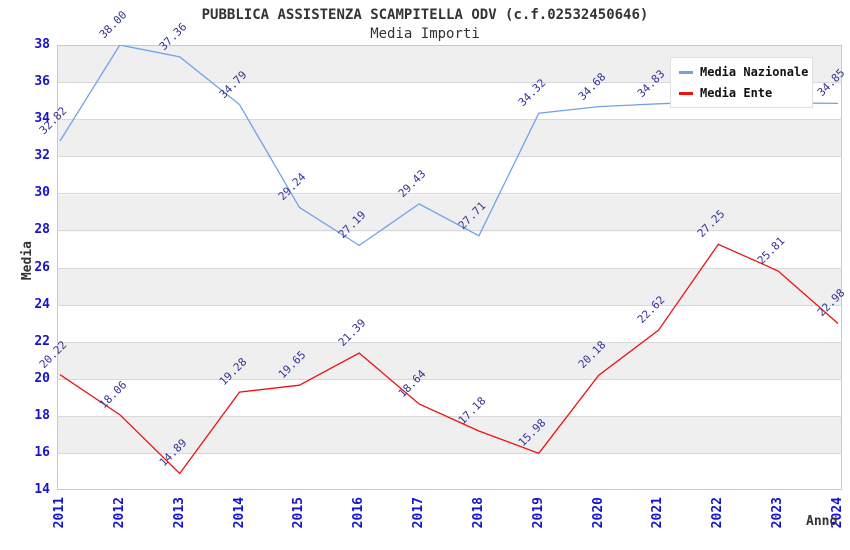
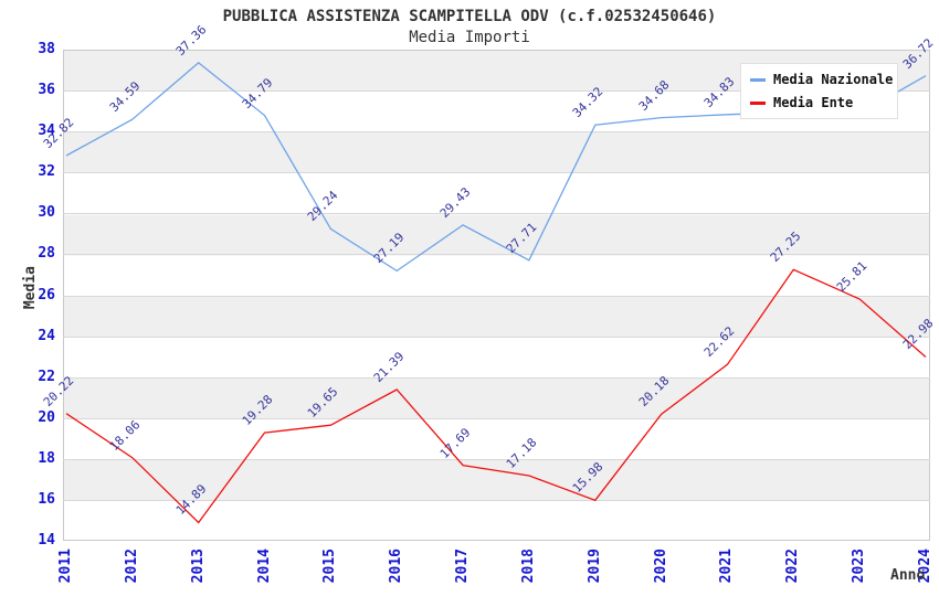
Media Nazionale/2012: 38.00 -> 34.59
Media Ente/2017: 18.64 -> 17.69
Media Nazionale/2024: 34.85 -> 36.72
